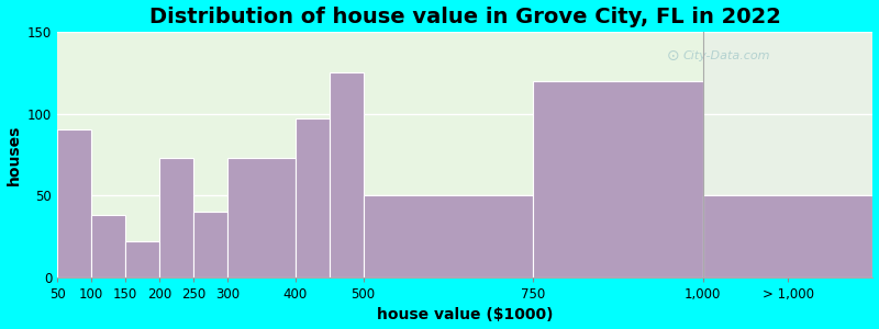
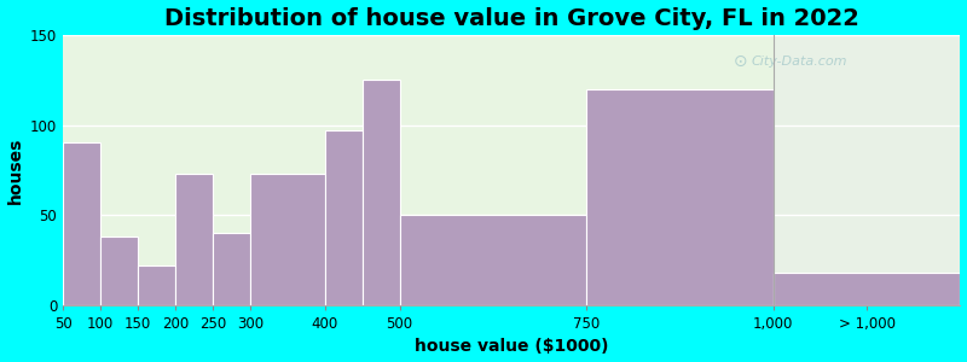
> 1,000: 50 -> 18
